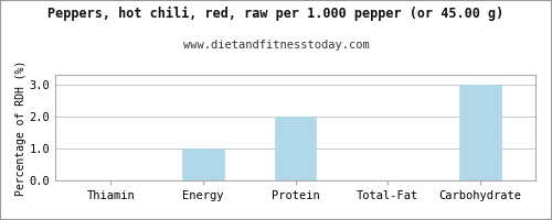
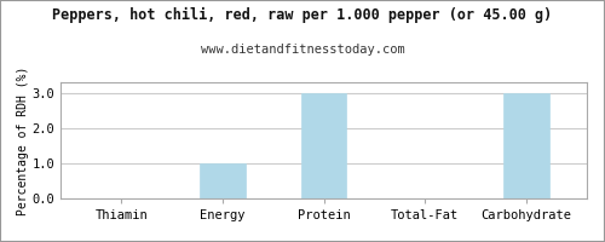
Protein: 2 -> 3
